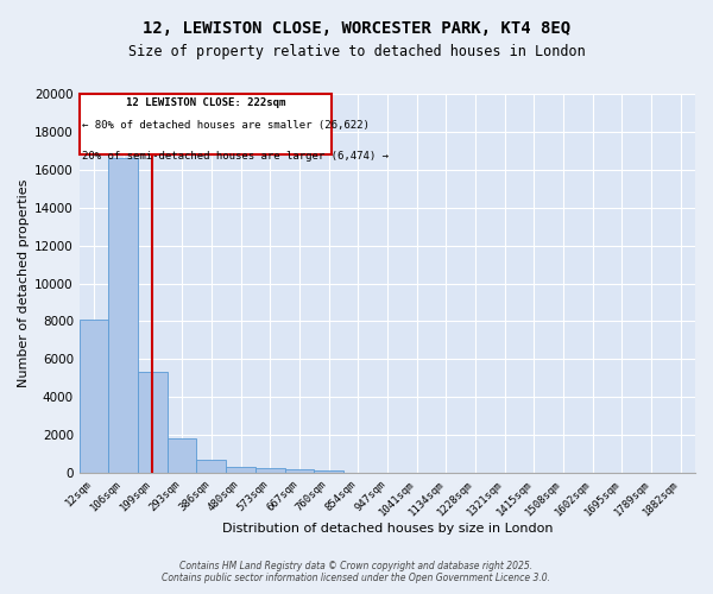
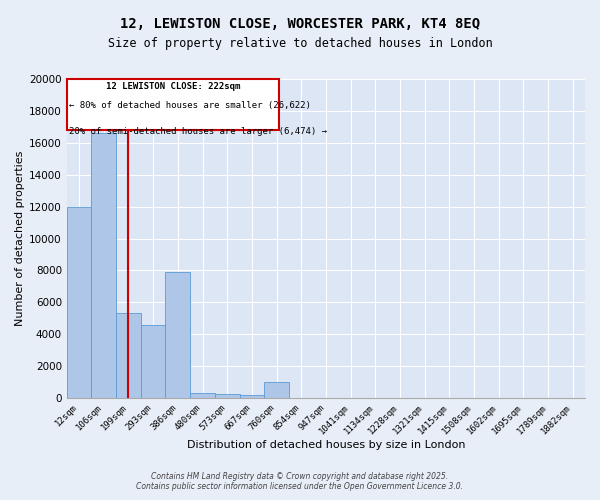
12sqm: 8100 -> 12000
293sqm: 1800 -> 4600
386sqm: 700 -> 7900
760sqm: 100 -> 1000
